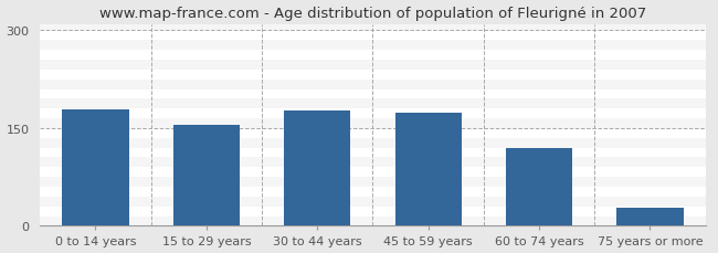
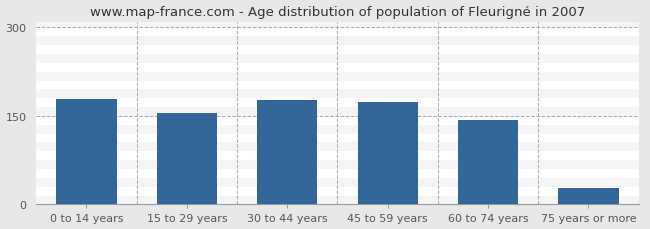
60 to 74 years: 120 -> 143
